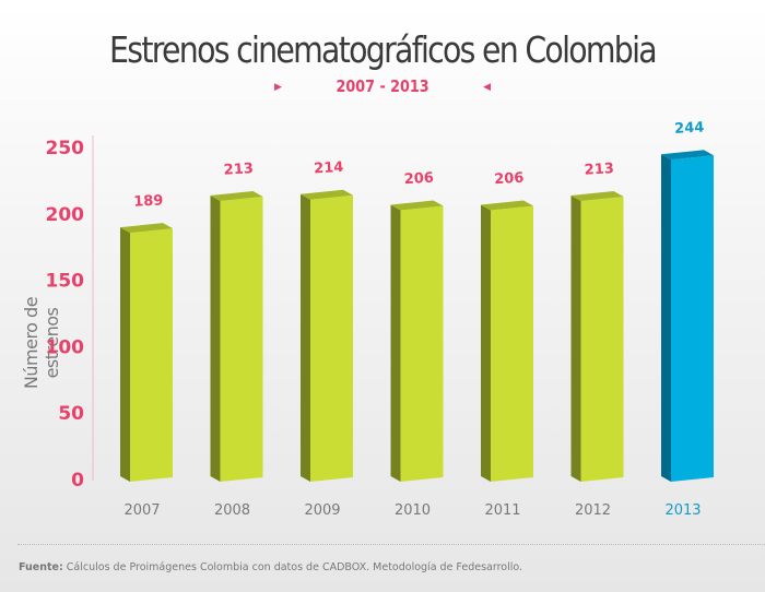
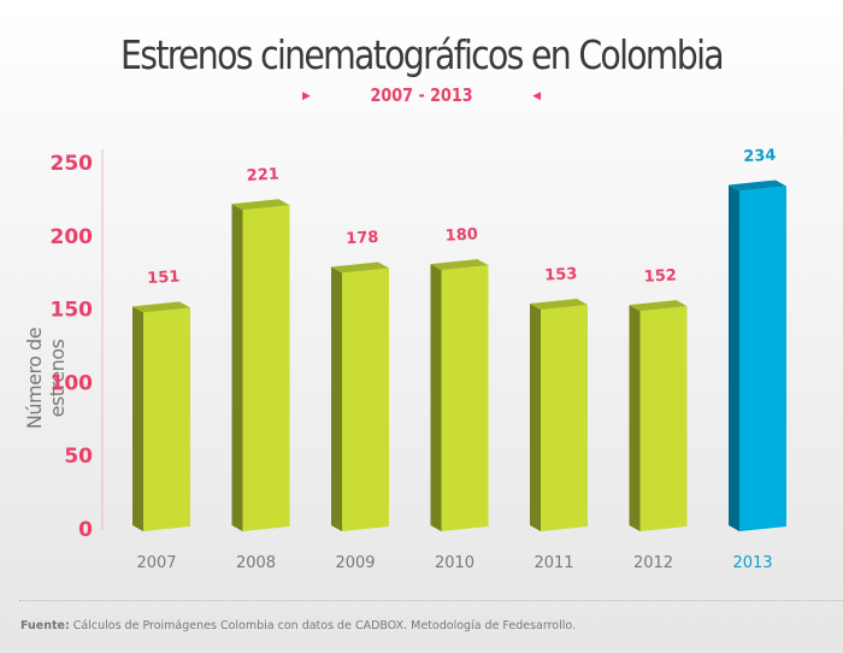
2007: 189 -> 151
2008: 213 -> 221
2009: 214 -> 178
2010: 206 -> 180
2011: 206 -> 153
2012: 213 -> 152
2013: 244 -> 234
